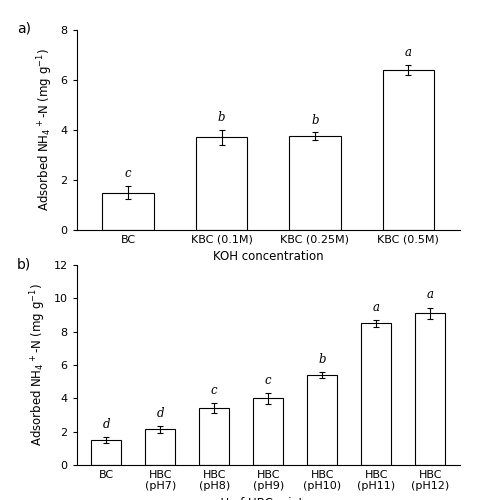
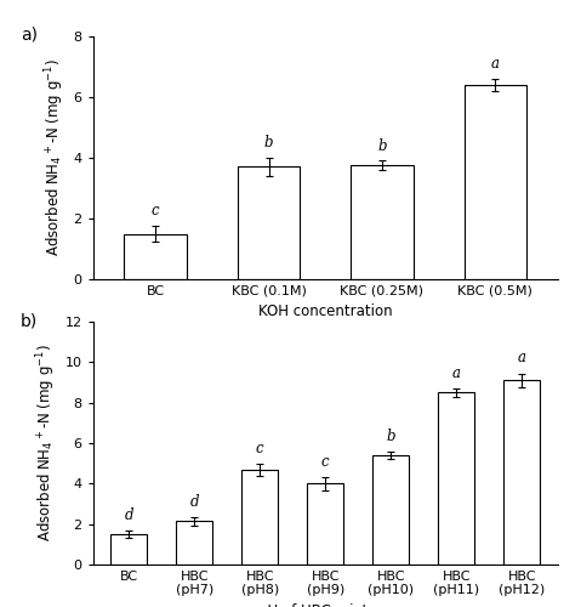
HBC (pH8): 3.4 -> 4.7
